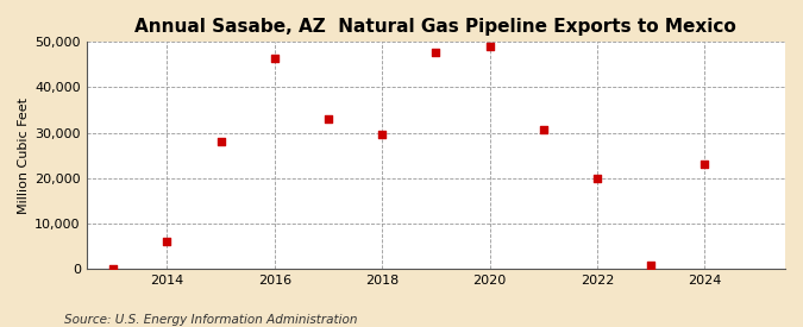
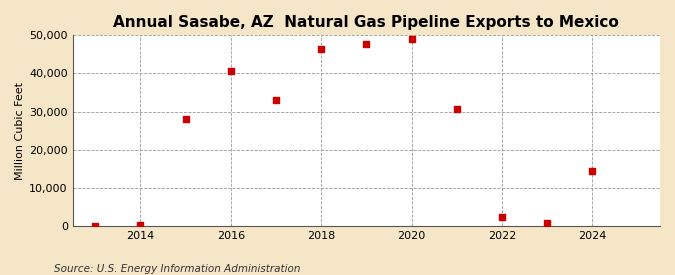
2014: 6,000 -> 400
2016: 46,500 -> 40,700
2018: 29,500 -> 46,500
2022: 20,000 -> 2,400
2024: 23,000 -> 14,500
